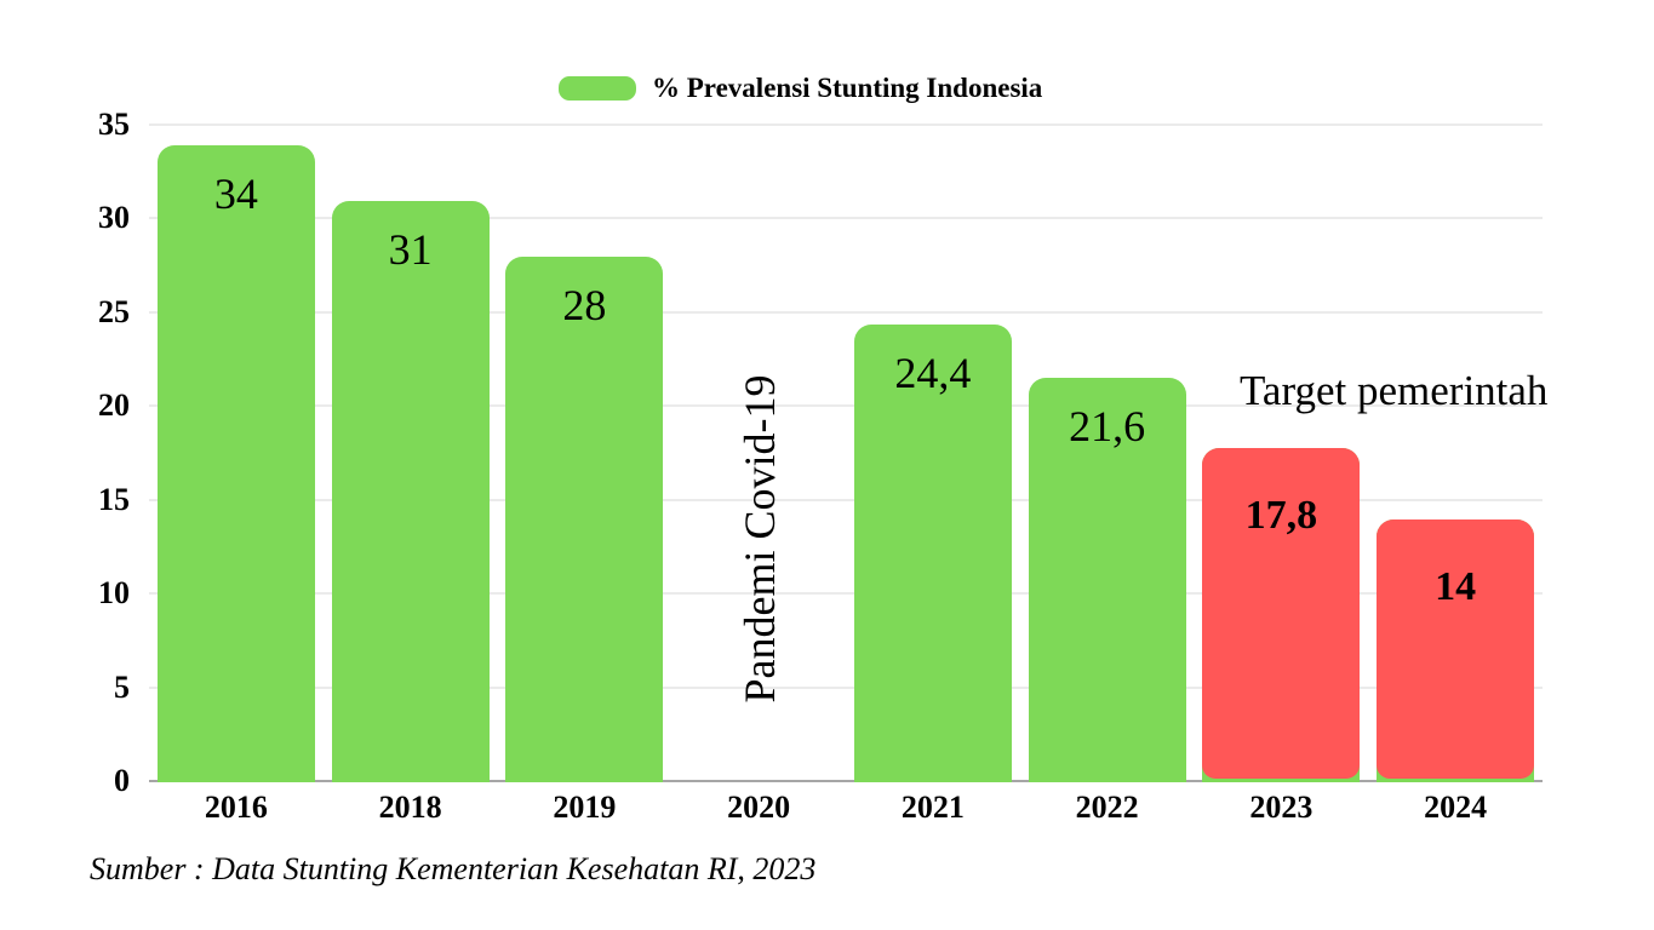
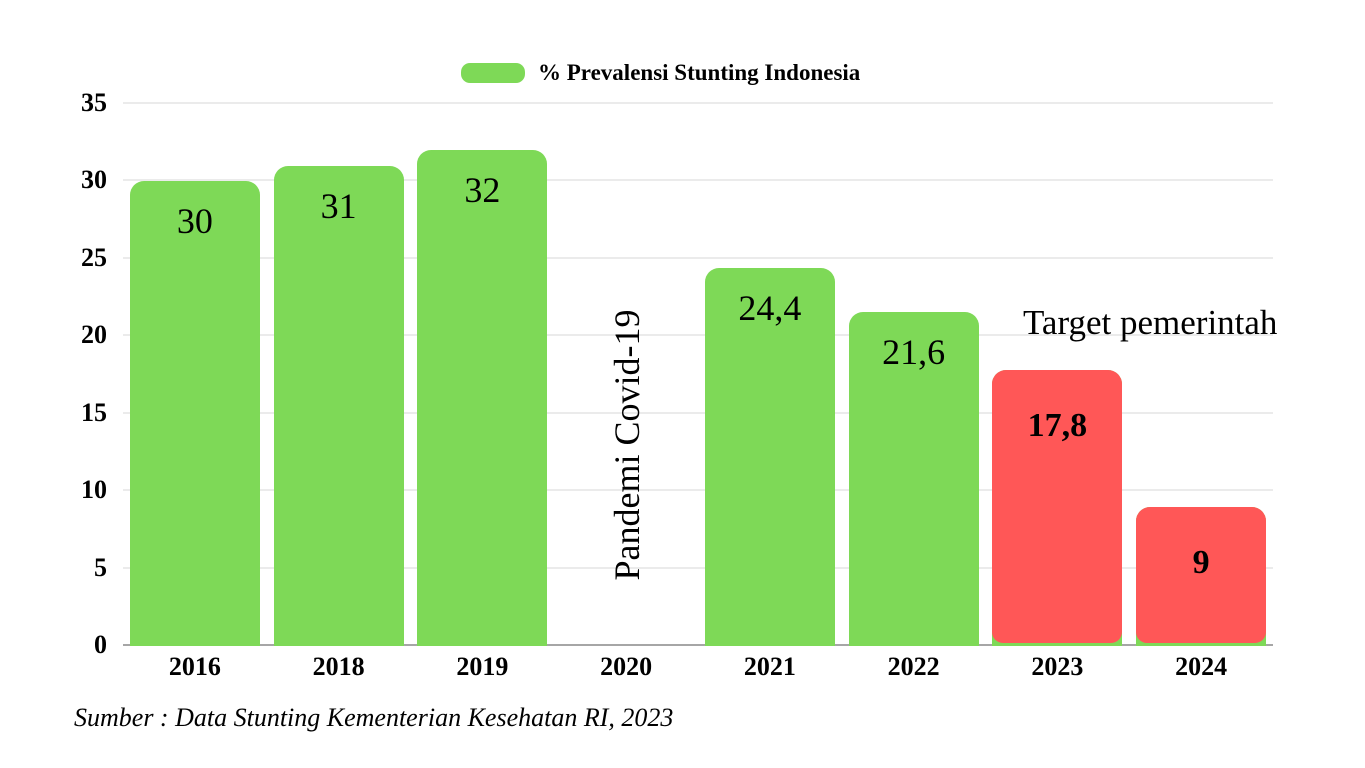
2016: 34 -> 30
2019: 28 -> 32
2024: 14 -> 9
